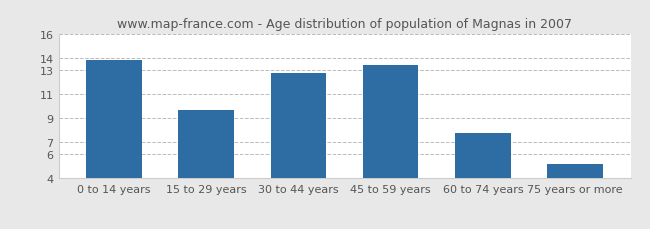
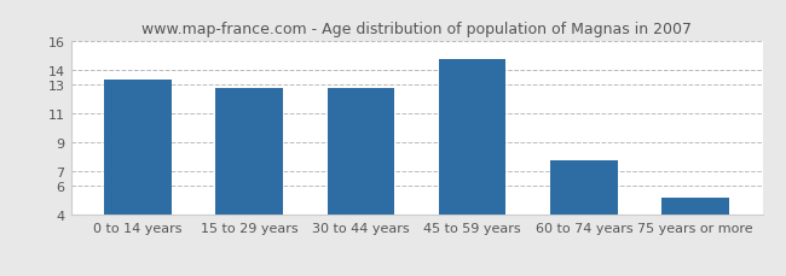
0 to 14 years: 13.8 -> 13.3
15 to 29 years: 9.7 -> 12.7
45 to 59 years: 13.4 -> 14.7
